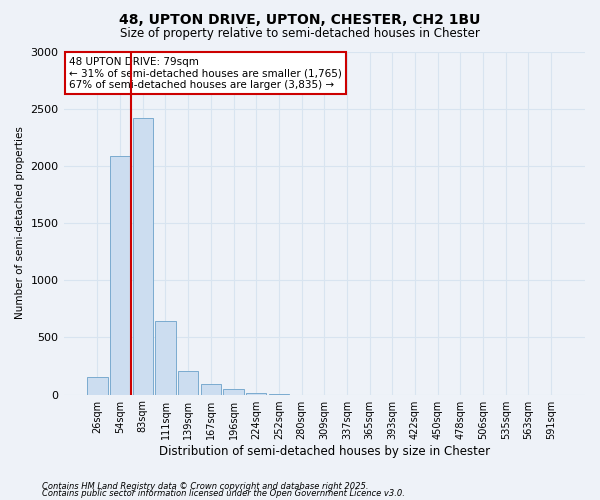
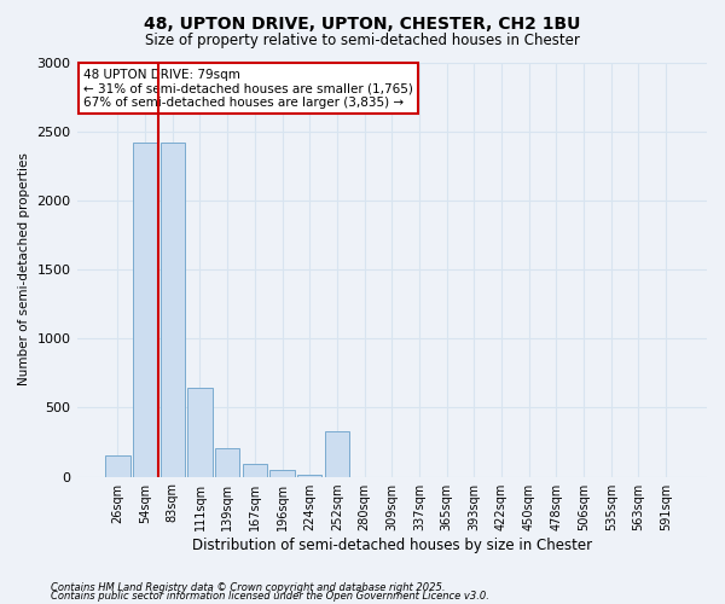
54sqm: 2090 -> 2420
252sqm: 10 -> 330
